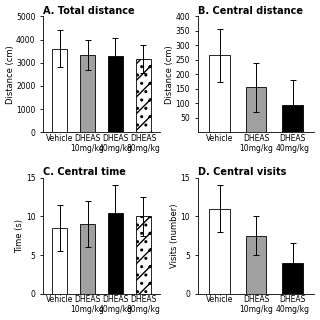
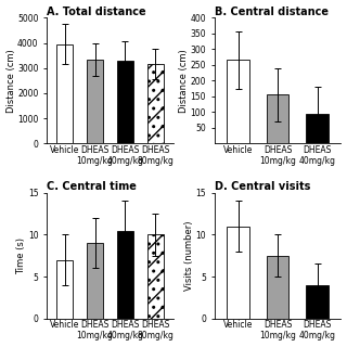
A. Total distance/Vehicle: 3600 -> 3950
C. Central time/Vehicle: 8.5 -> 7.0
